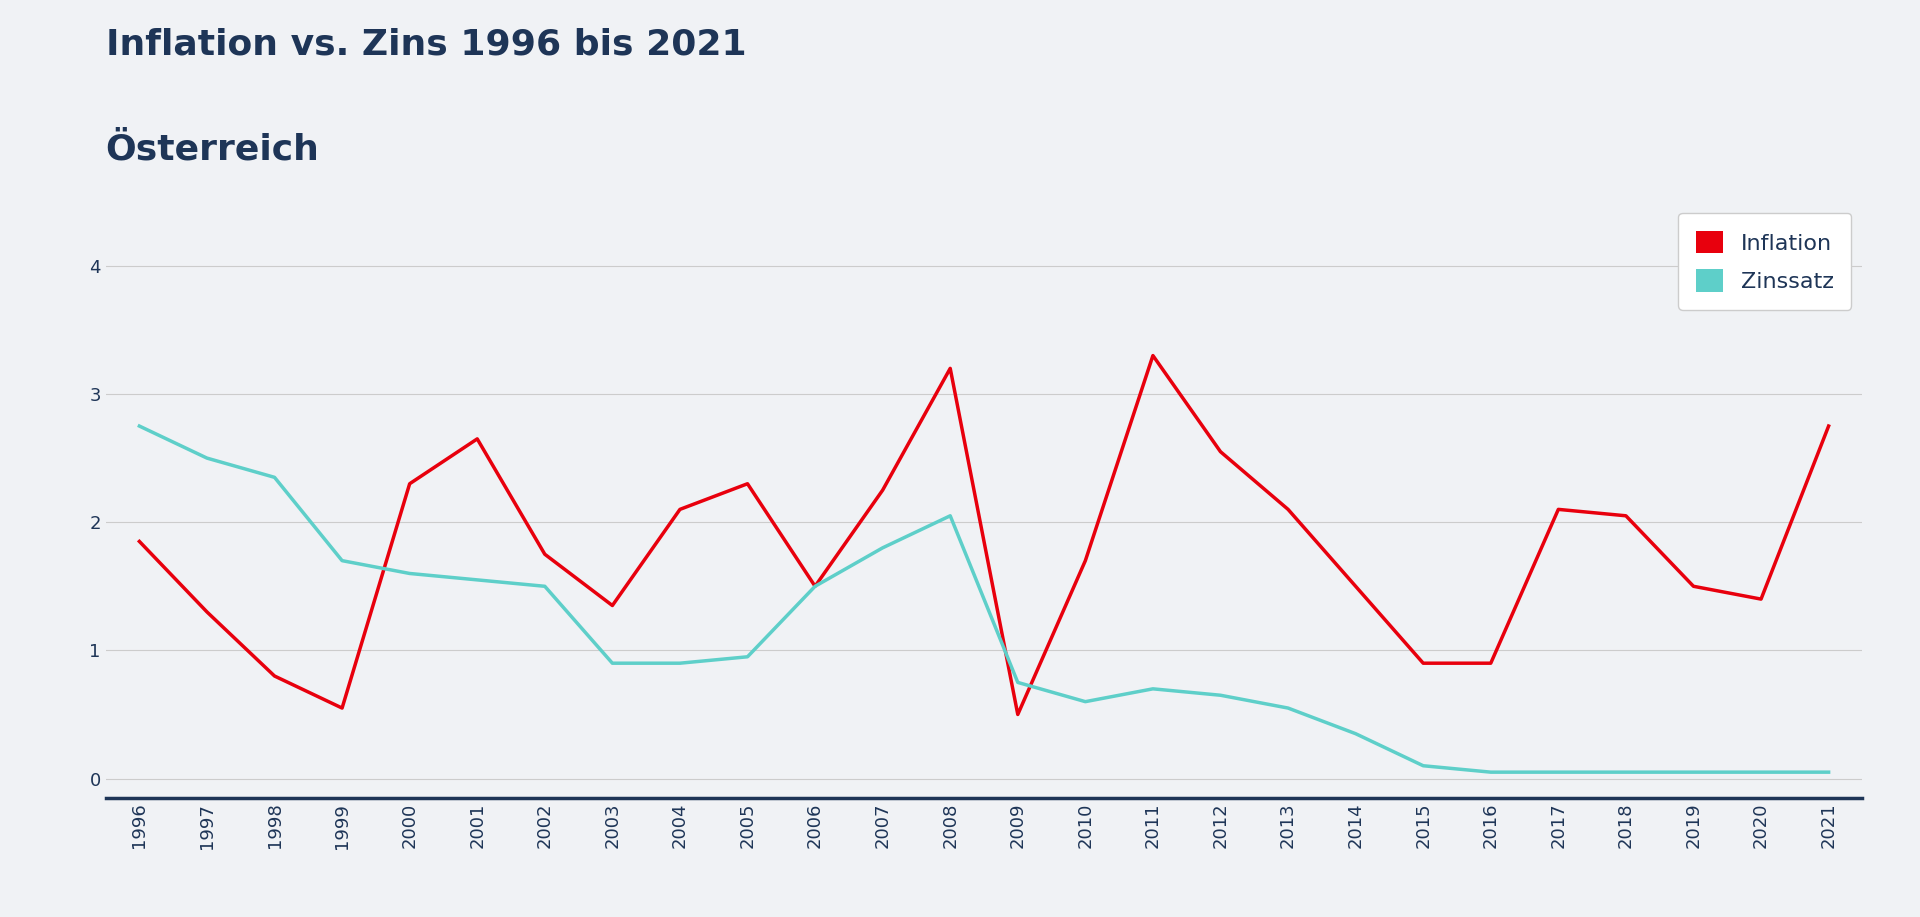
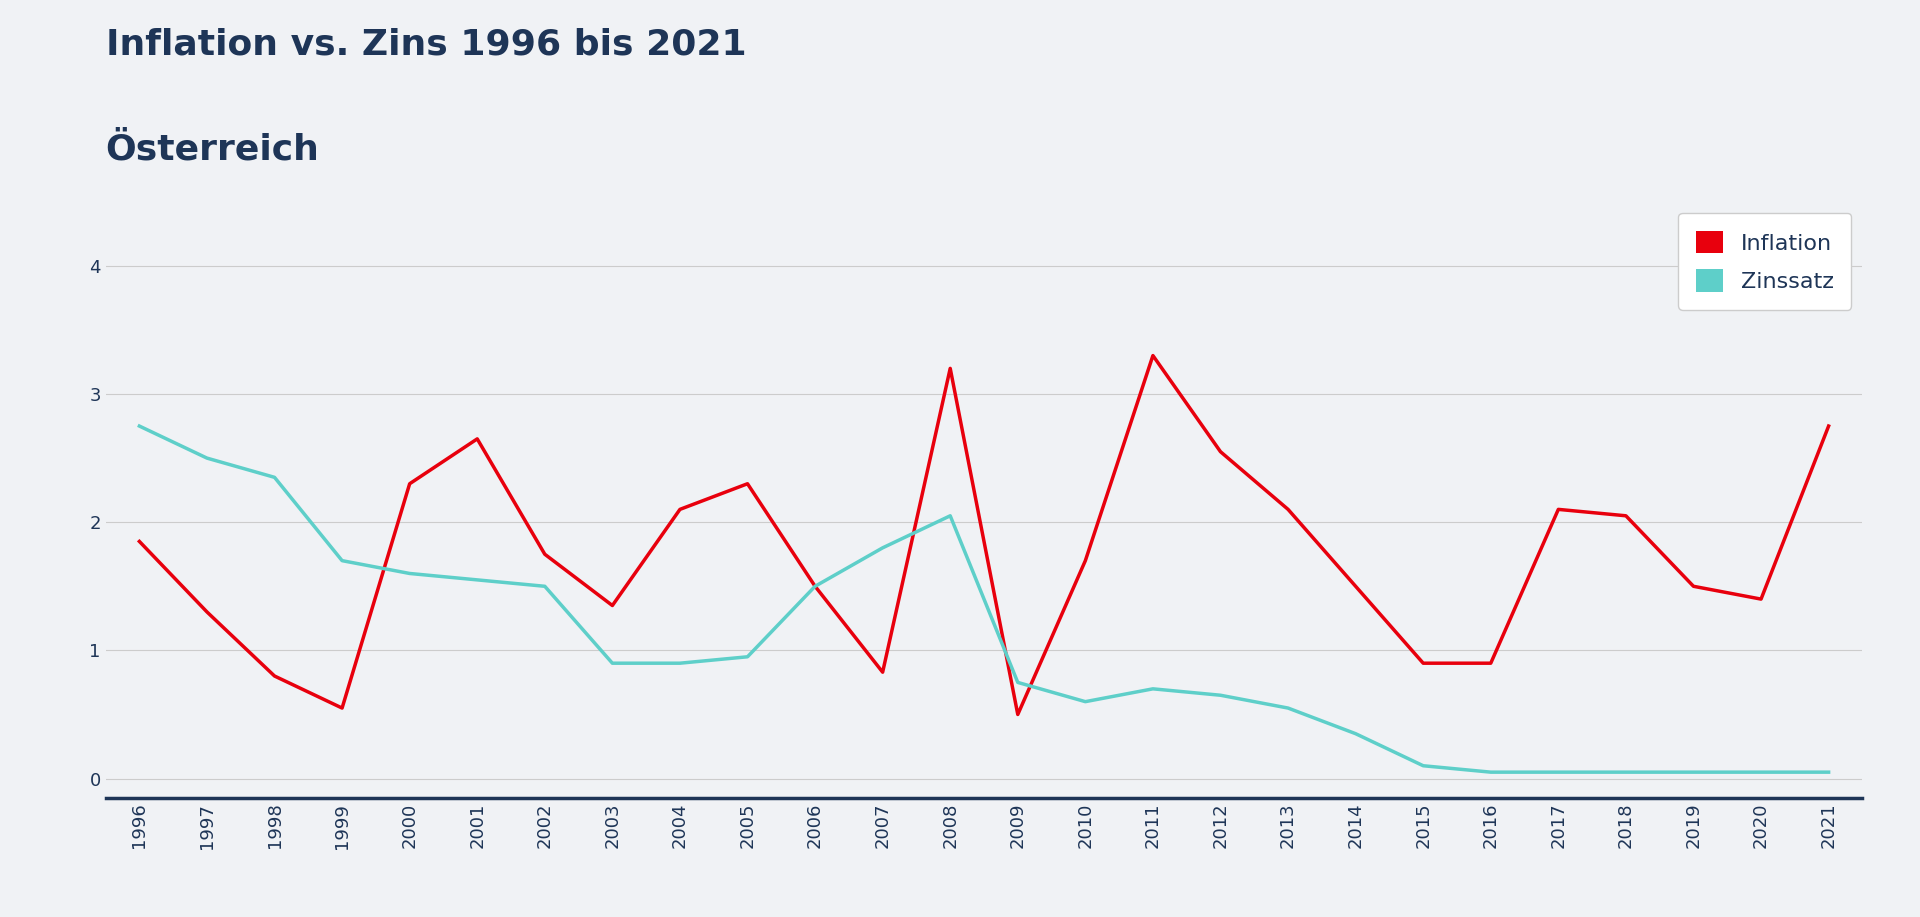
Inflation/2007: 2.25 -> 0.83
